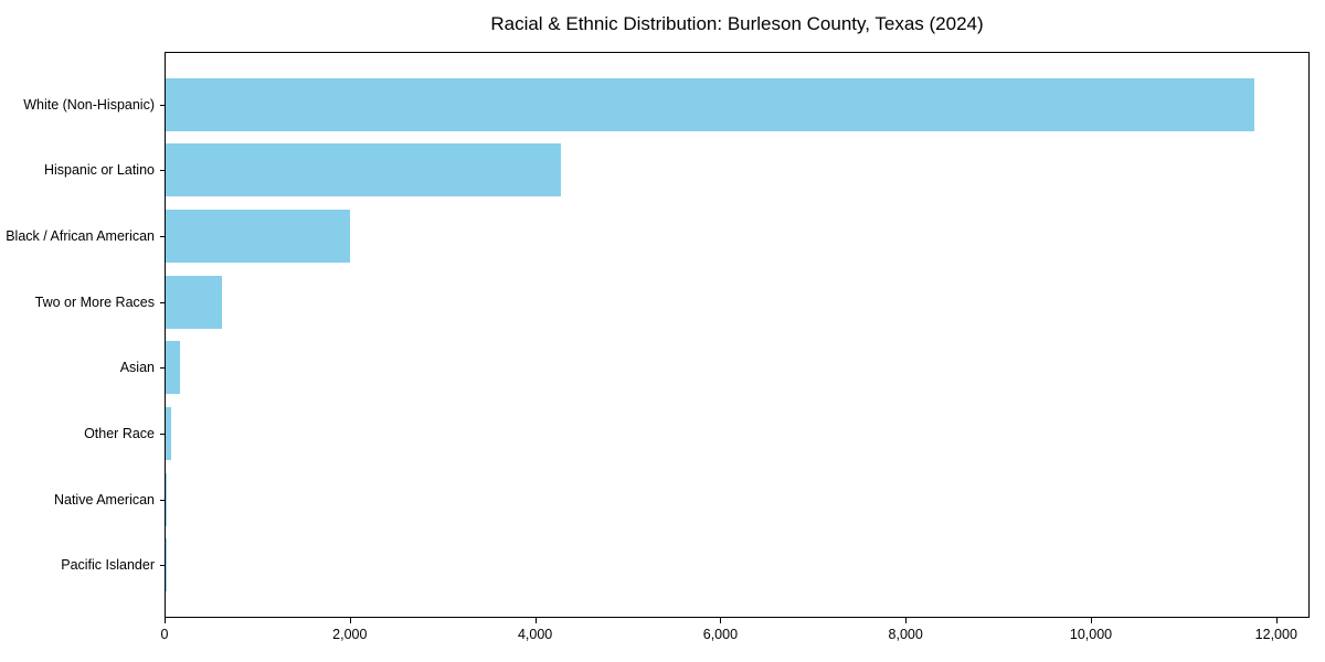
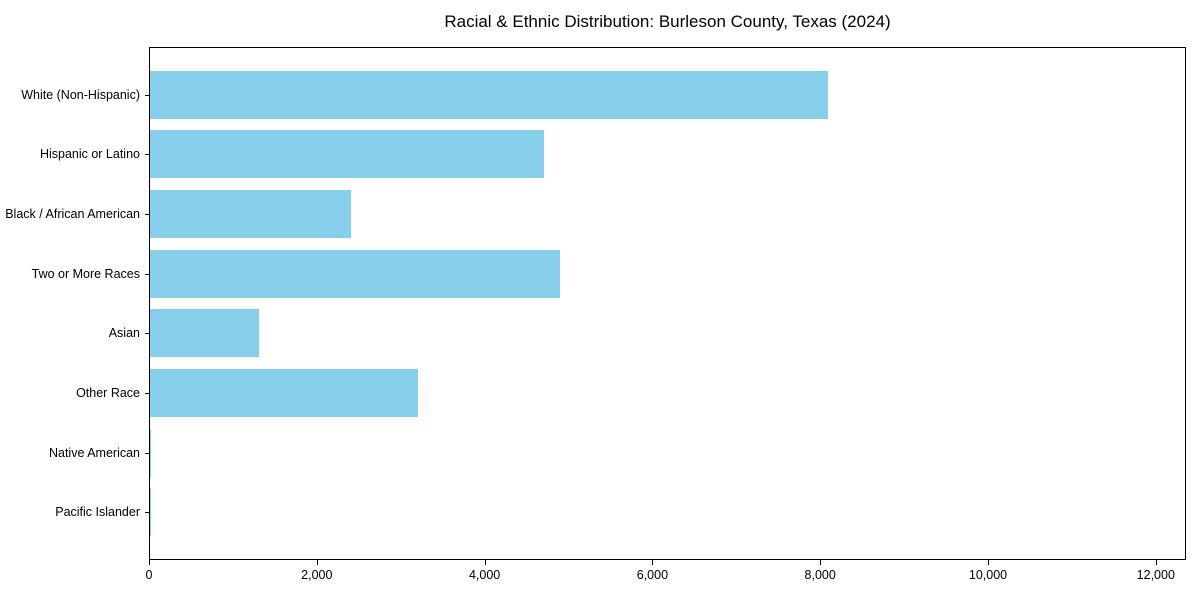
White (Non-Hispanic): 11800 -> 8100
Hispanic or Latino: 4300 -> 4700
Black / African American: 2000 -> 2400
Two or More Races: 600 -> 4900
Asian: 200 -> 1300
Other Race: 100 -> 3200
